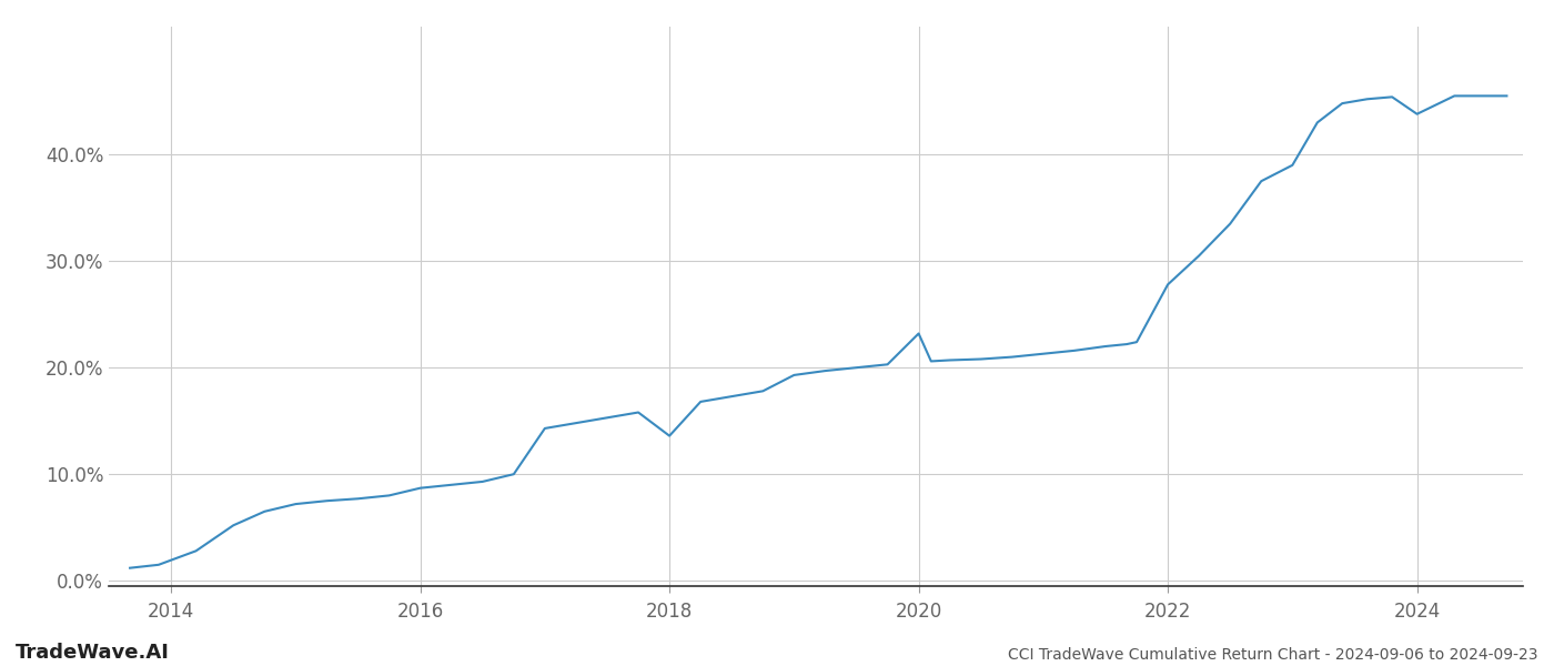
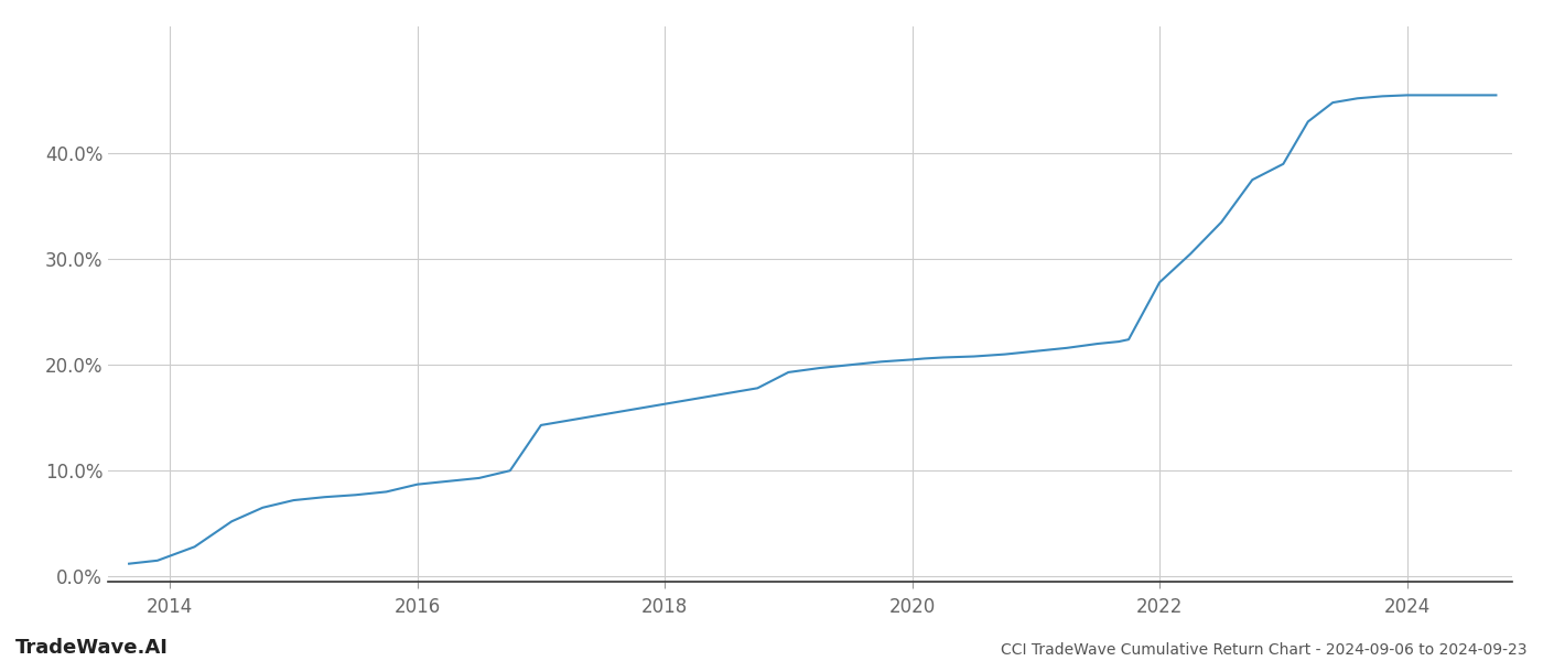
2018: 13.6% -> 16.3%
2020: 23.2% -> 20.5%
2024: 43.8% -> 45.5%
